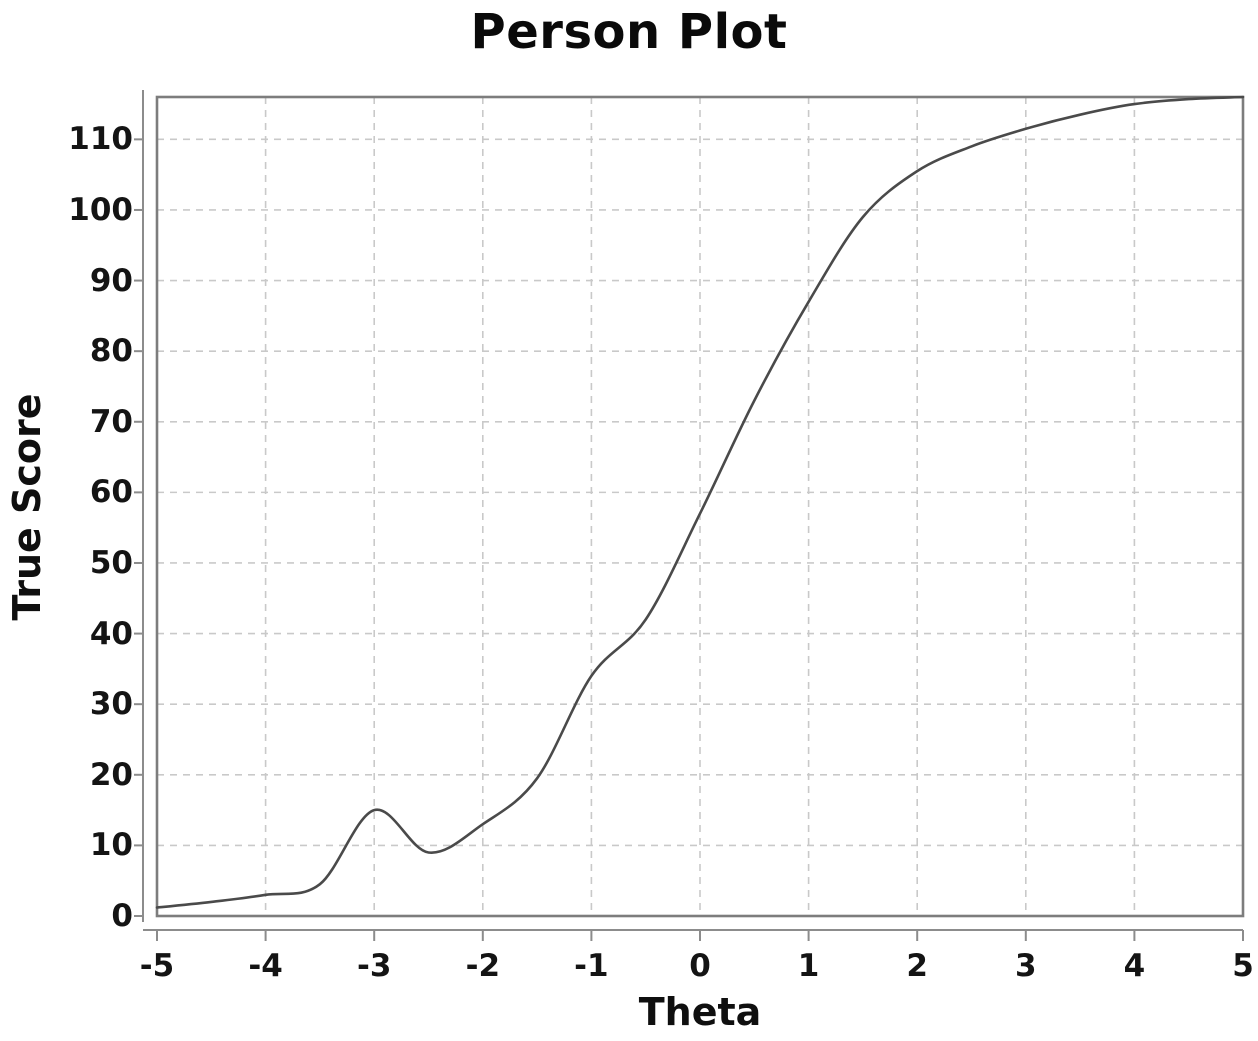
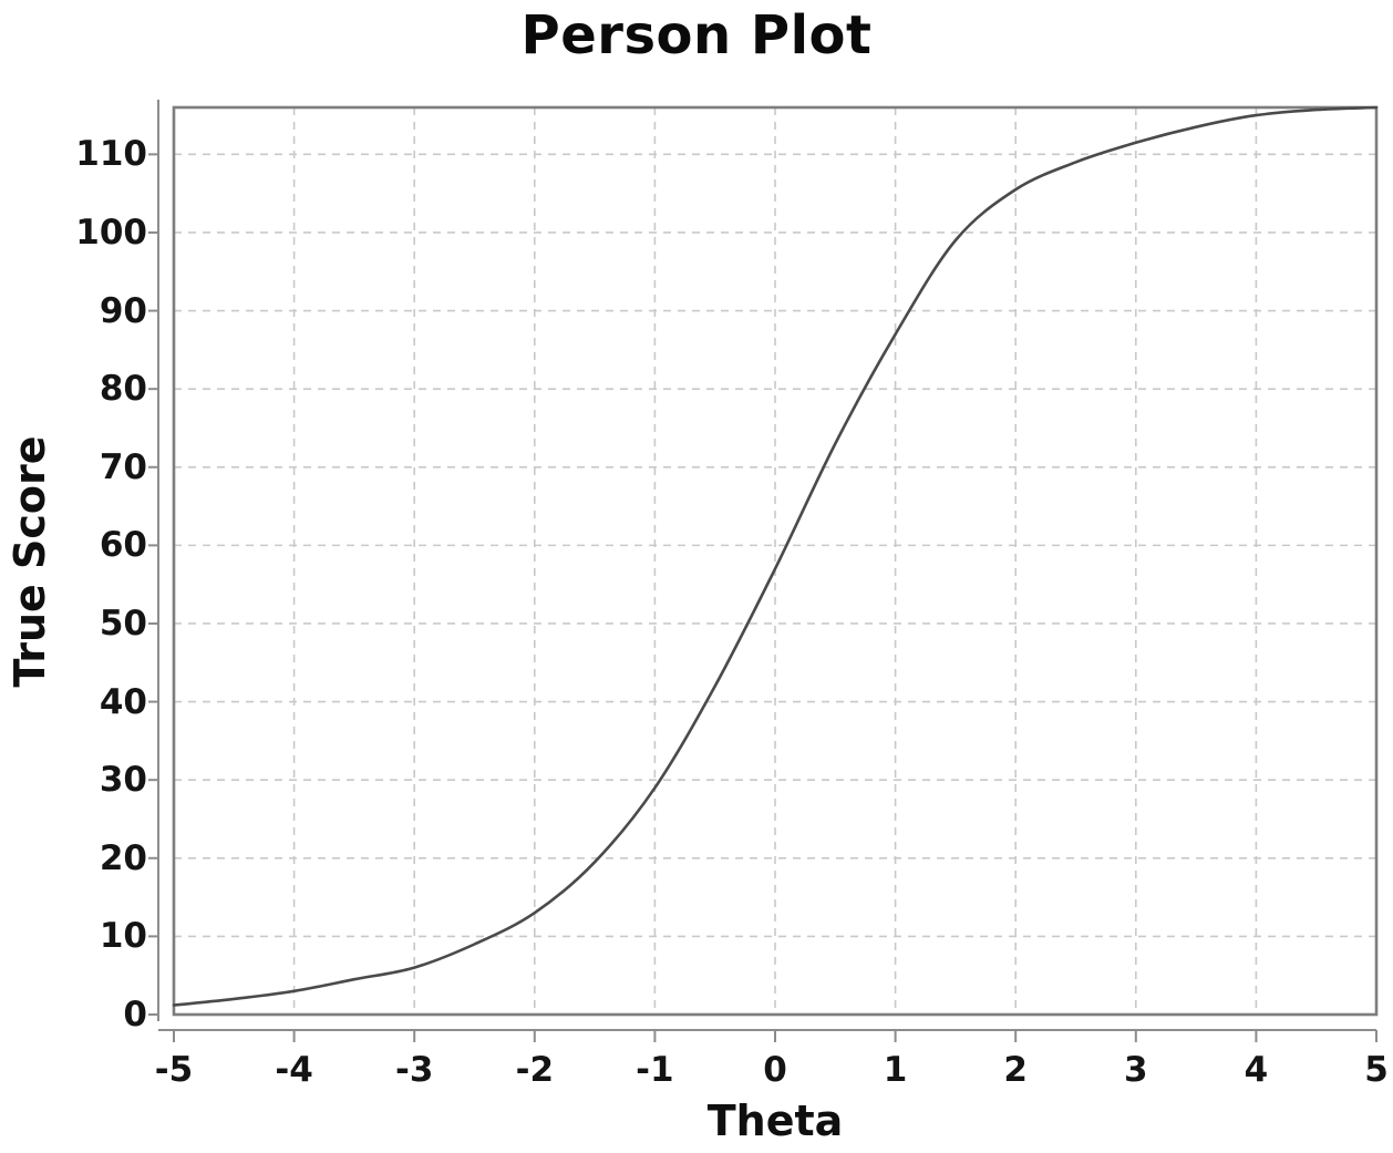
-3: 15 -> 6
-1: 34 -> 29
